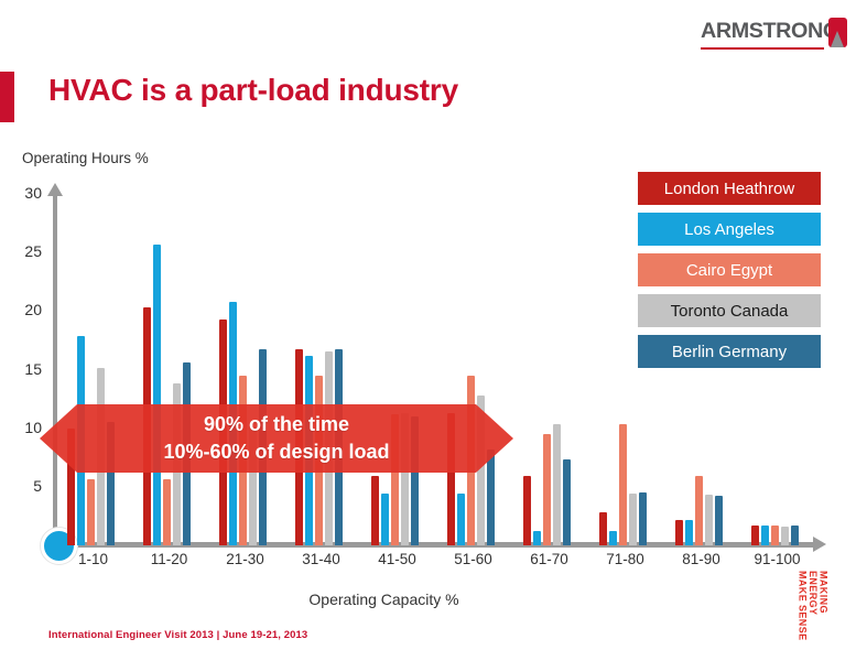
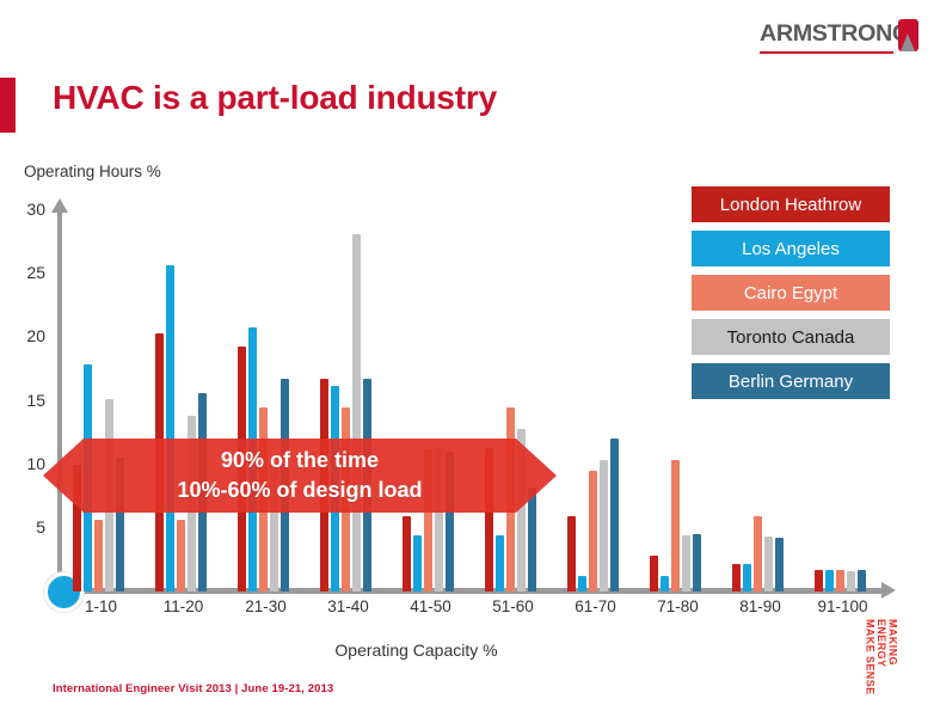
Toronto Canada/31-40: 16.6 -> 28.1
Berlin Germany/61-70: 7.3 -> 12.0
